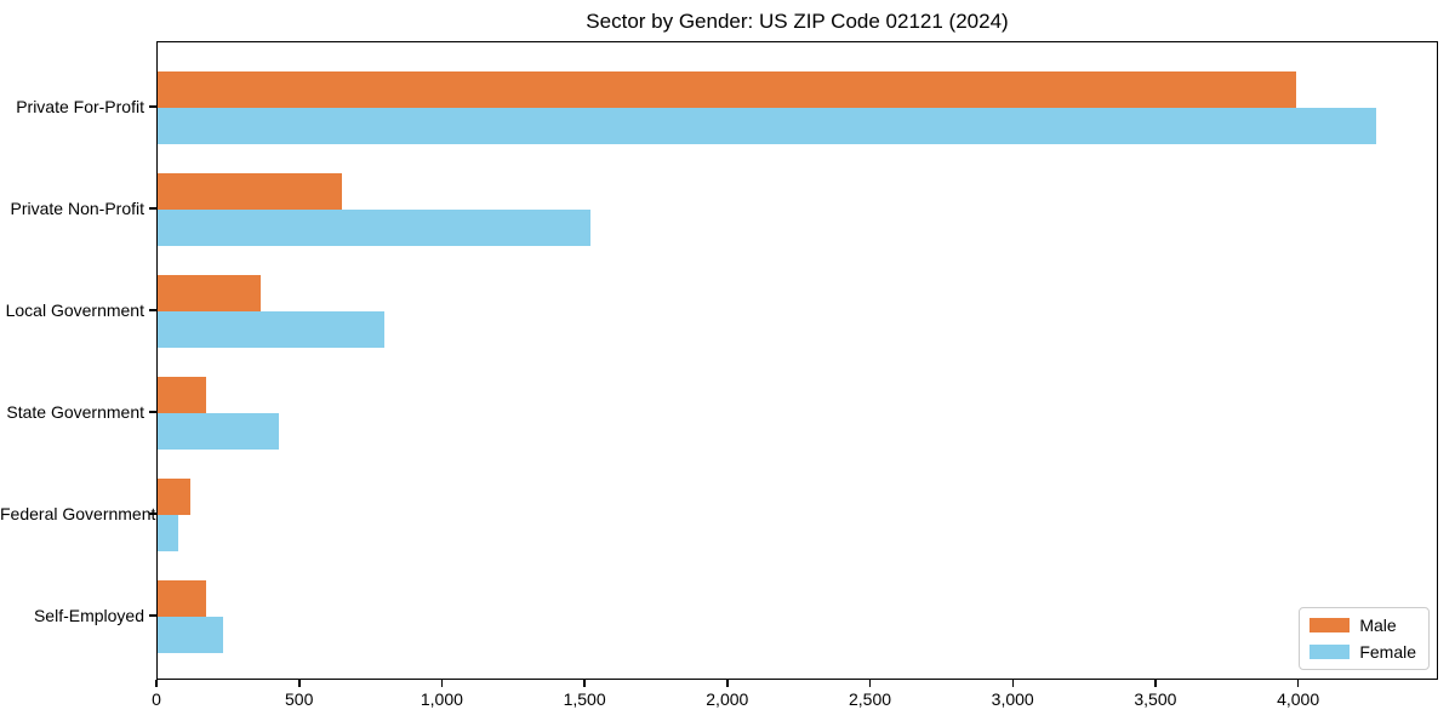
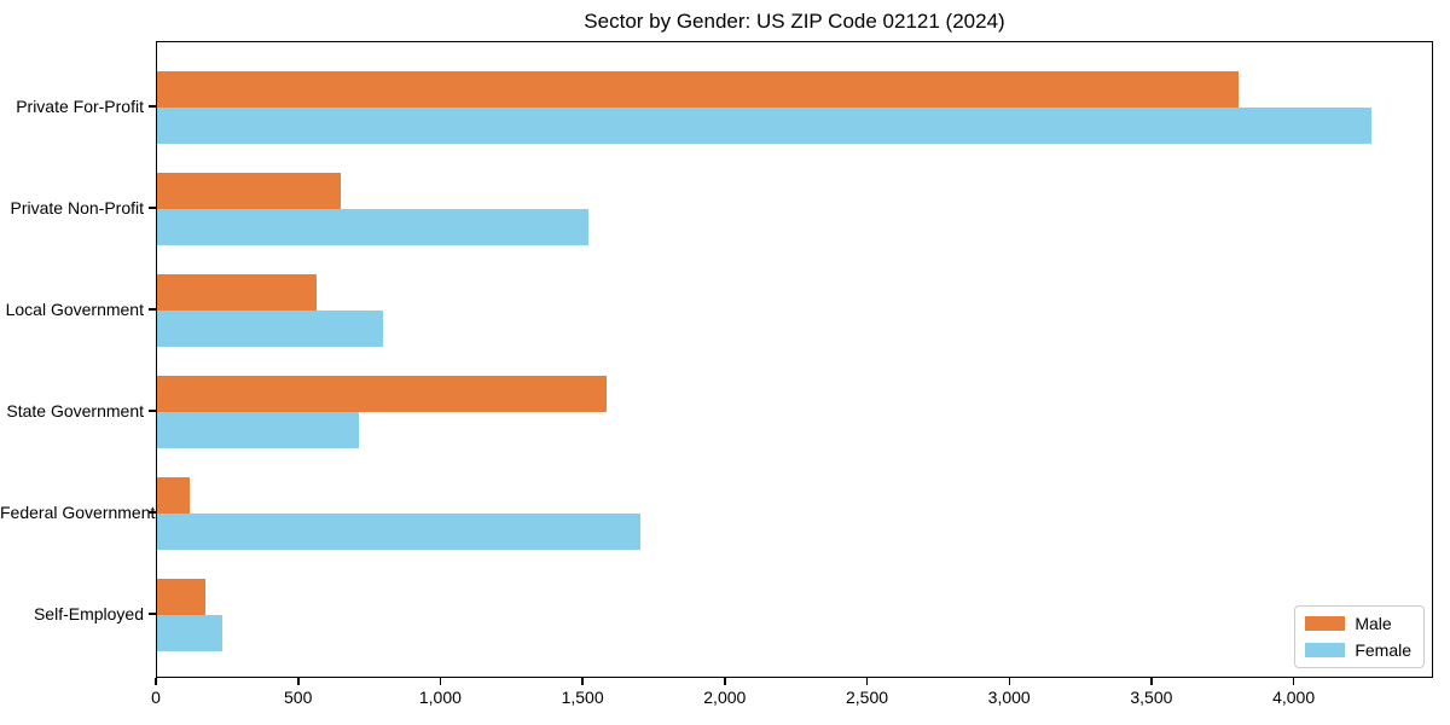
Male/Private For-Profit: 3990 -> 3800
Male/Local Government: 360 -> 560
Male/State Government: 170 -> 1580
Female/State Government: 420 -> 710
Female/Federal Government: 70 -> 1700
